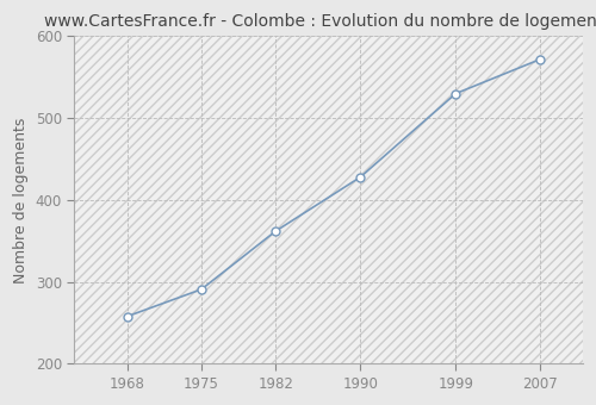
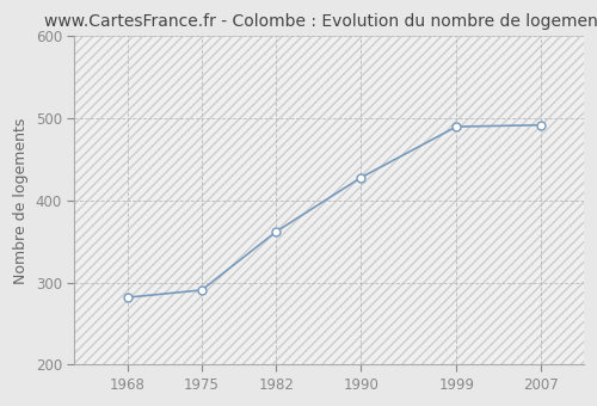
1968: 258 -> 282
1999: 530 -> 490
2007: 572 -> 492
